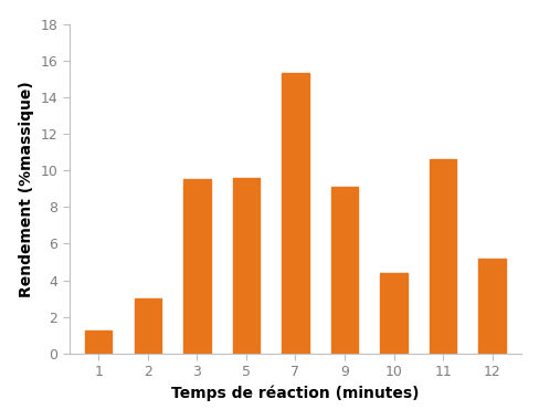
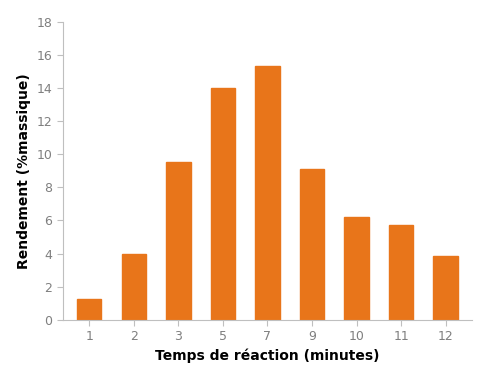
2: 3.0 -> 4.0
5: 9.6 -> 14.0
10: 4.4 -> 6.2
11: 10.6 -> 5.8
12: 5.2 -> 3.9
